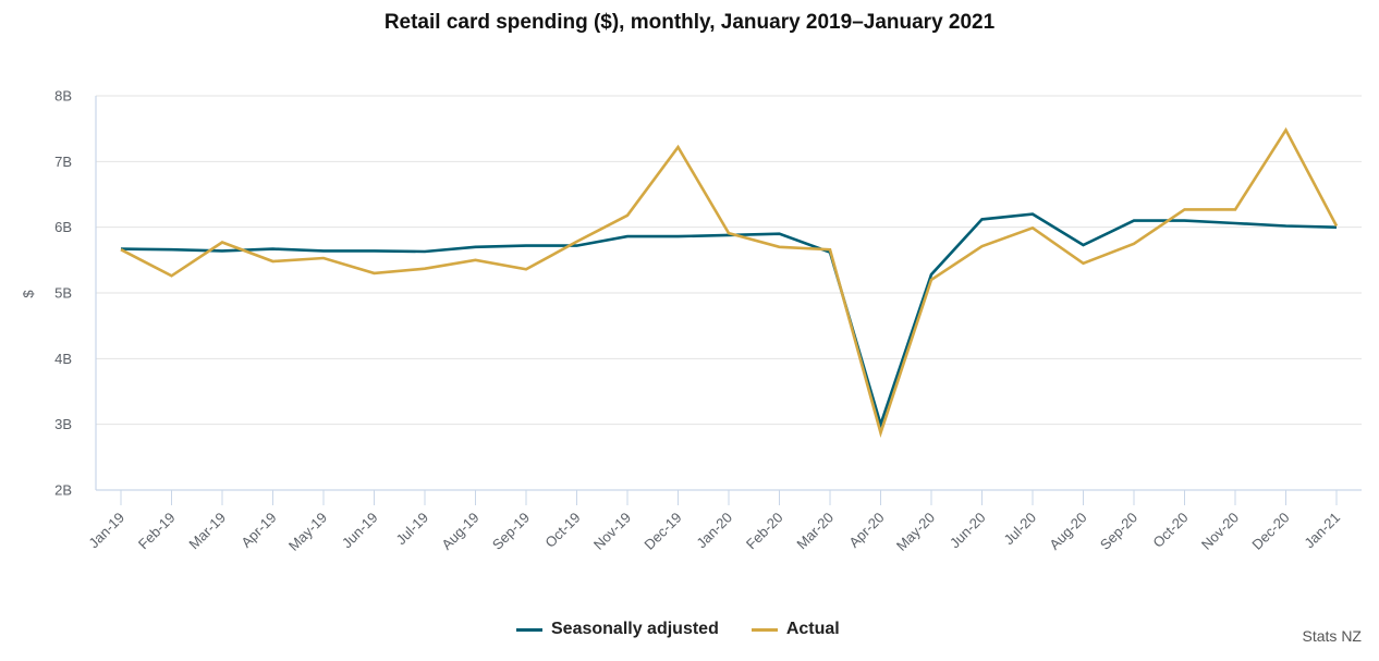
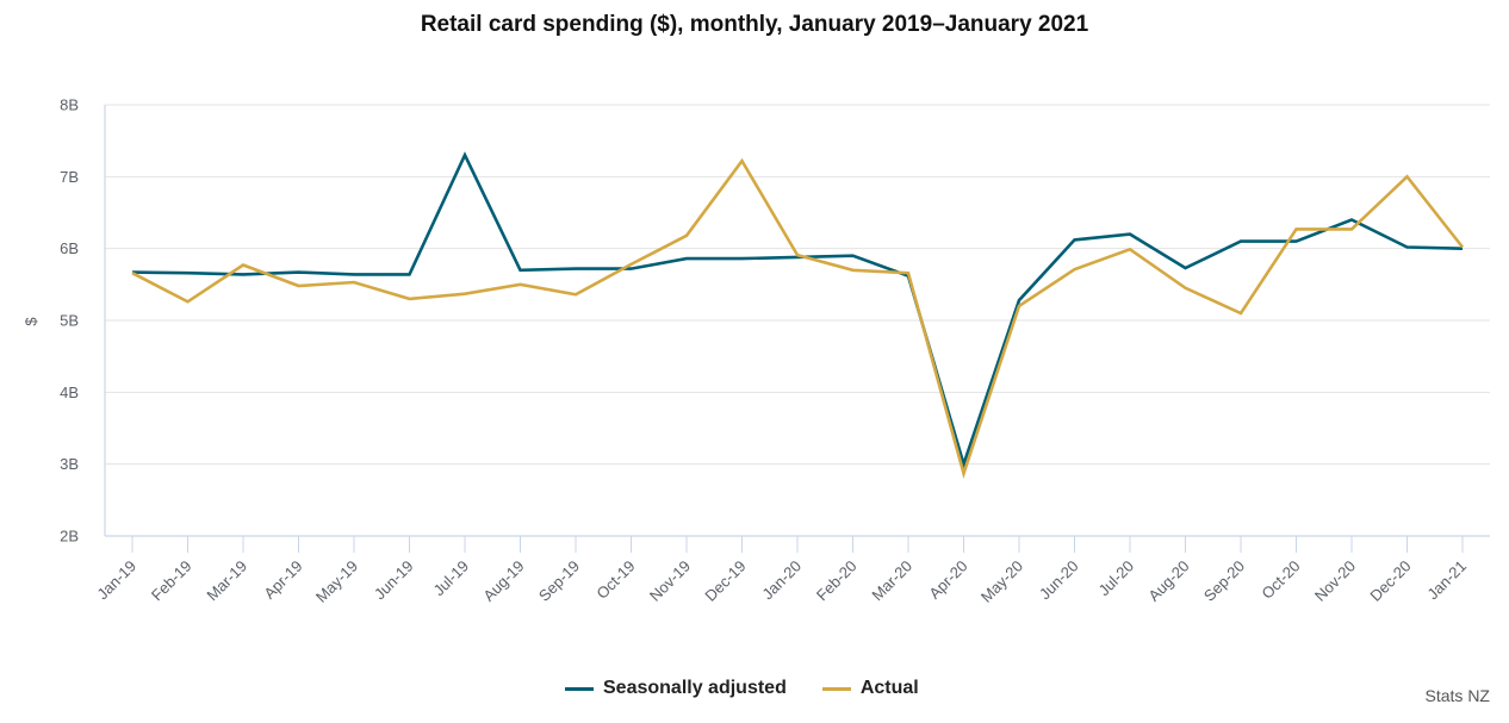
Seasonally adjusted/Jul-19: 5.6B -> 7.3B
Actual/Sep-20: 5.8B -> 5.1B
Seasonally adjusted/Nov-20: 6.1B -> 6.4B
Actual/Dec-20: 7.5B -> 7.0B
